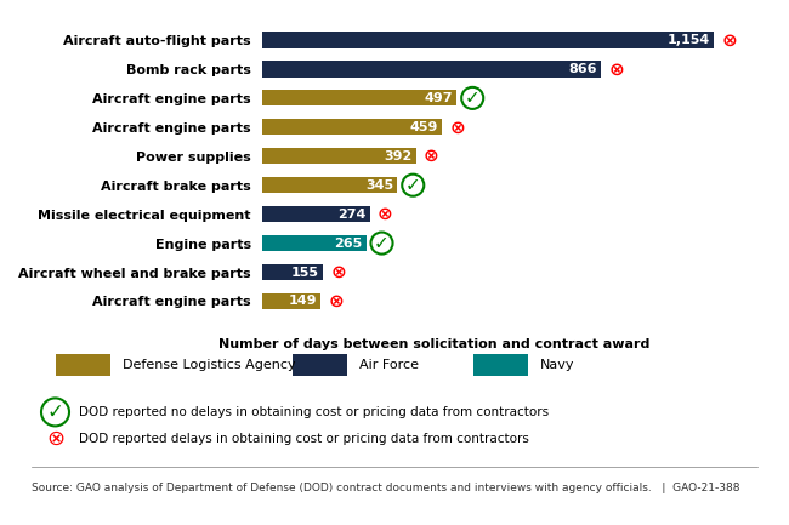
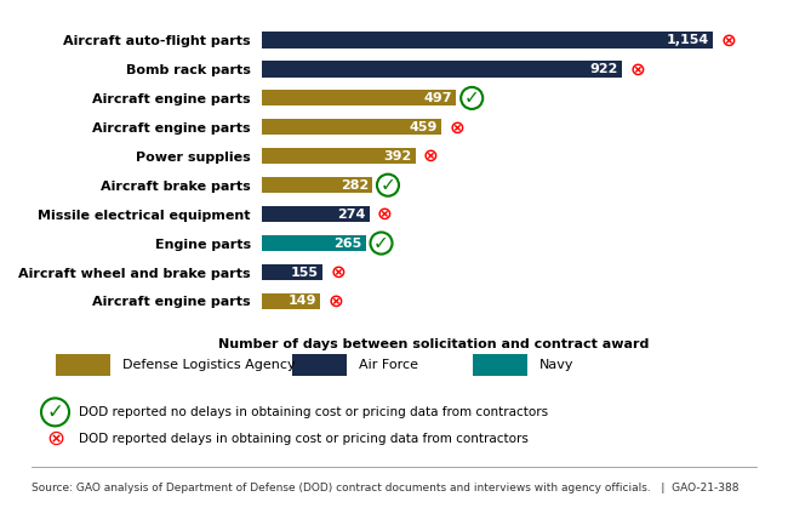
Bomb rack parts: 866 -> 922
Aircraft brake parts: 345 -> 282
